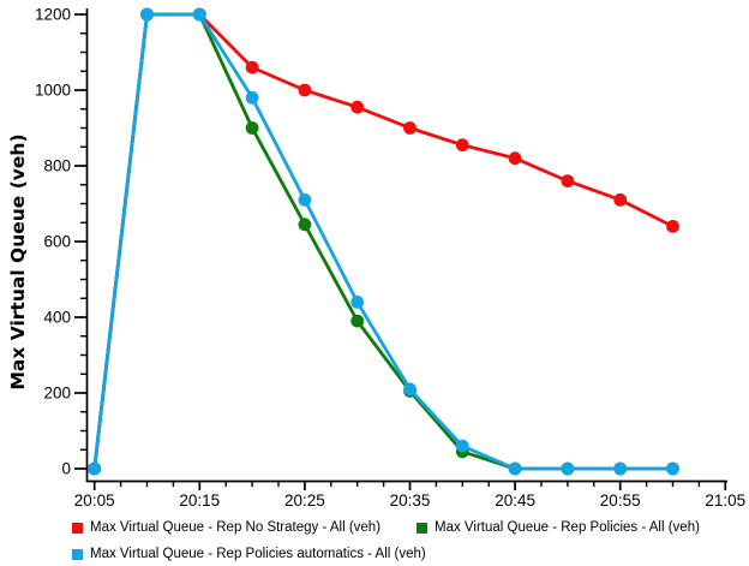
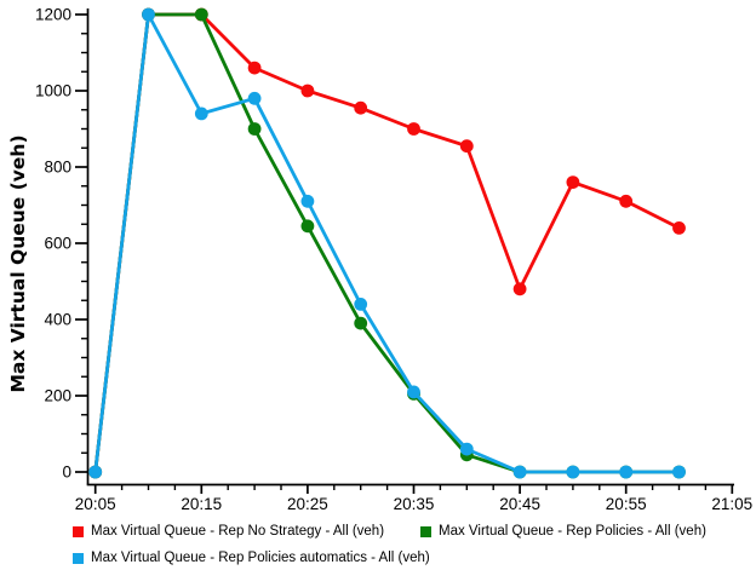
Max Virtual Queue - Rep Policies automatics - All (veh)/20:15: 1200 -> 940
Max Virtual Queue - Rep No Strategy - All (veh)/20:45: 820 -> 480
